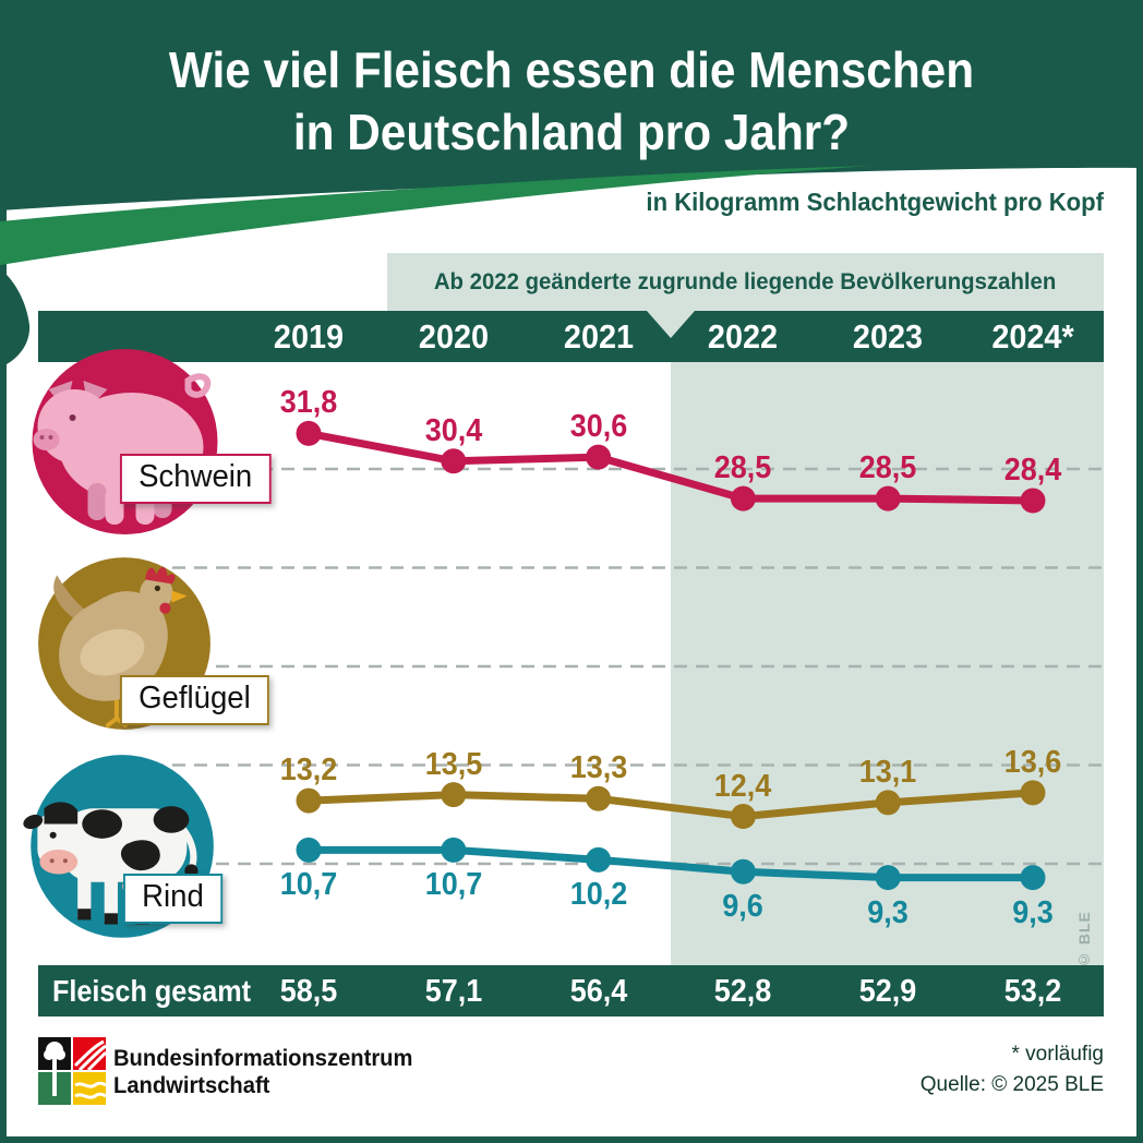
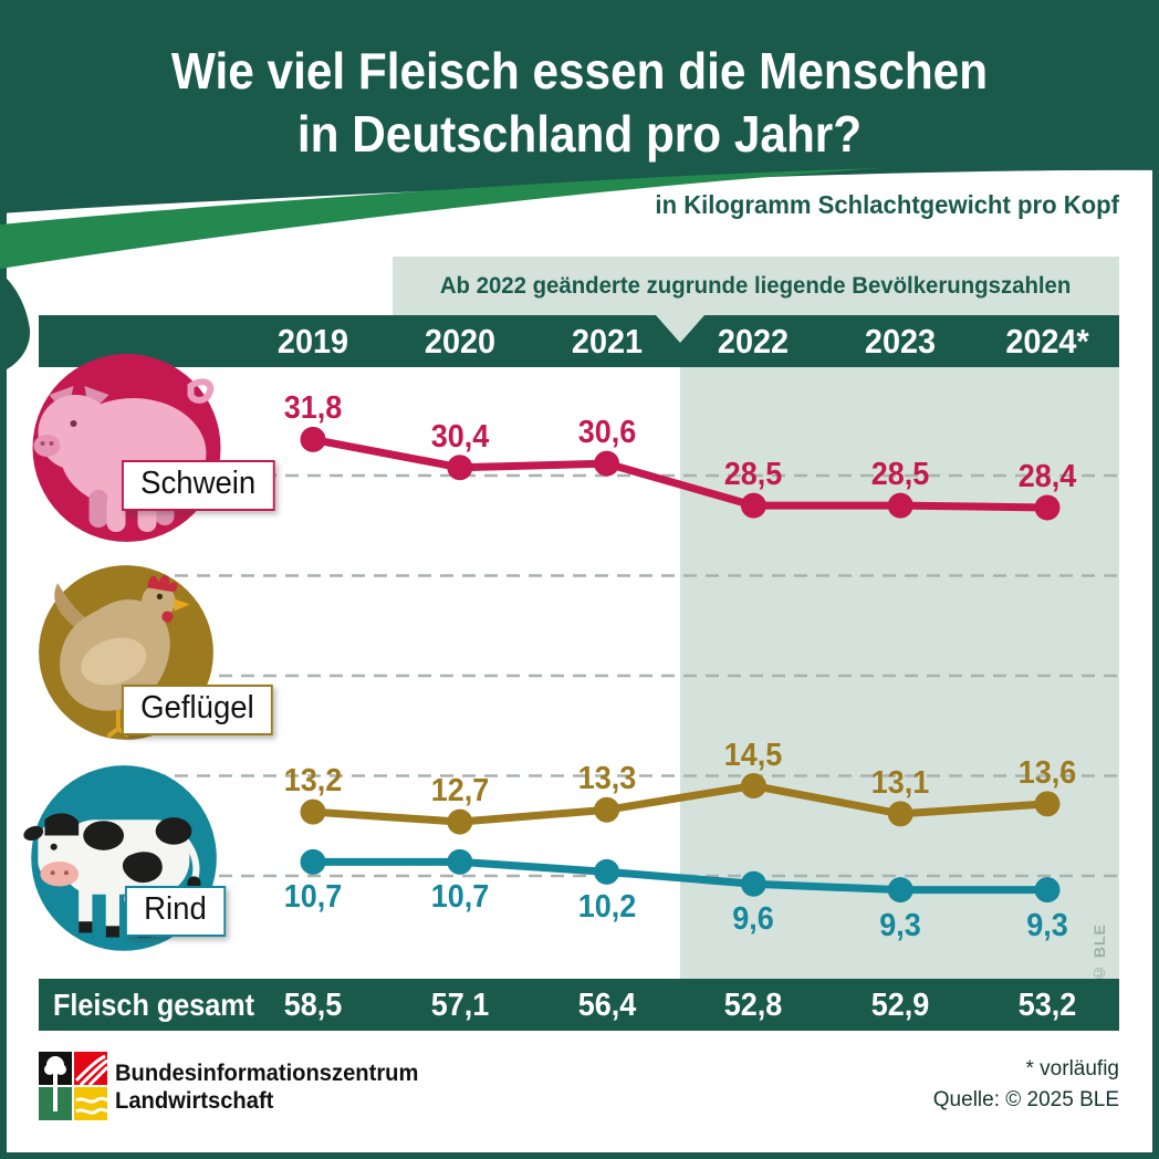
Geflügel/2020: 13,5 -> 12,7
Geflügel/2022: 12,4 -> 14,5
